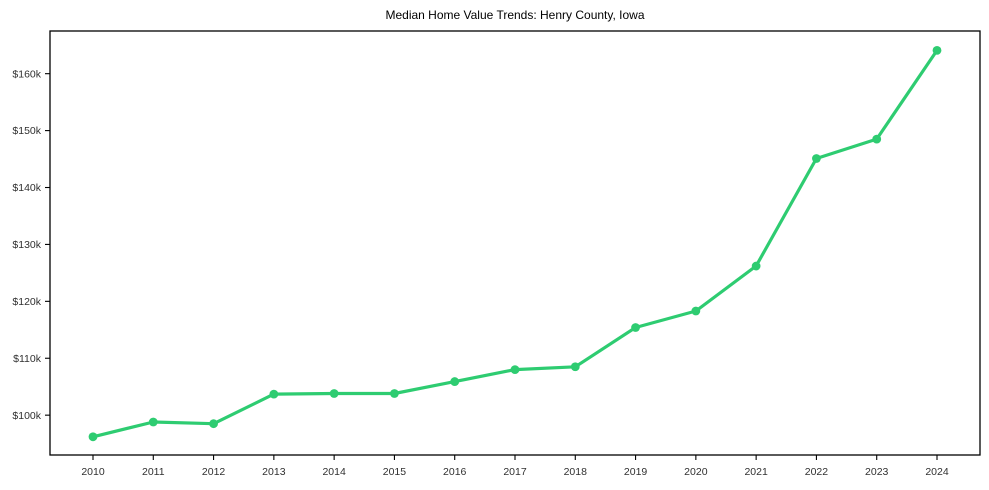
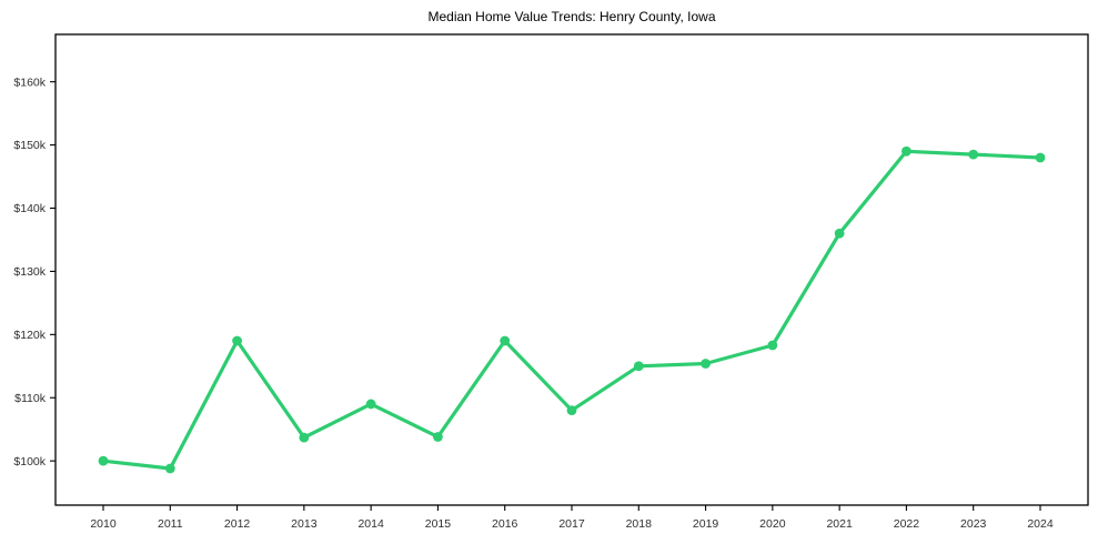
2010: $96k -> $100k
2012: $98k -> $119k
2014: $104k -> $109k
2016: $106k -> $119k
2018: $108k -> $115k
2021: $126k -> $136k
2022: $145k -> $149k
2024: $164k -> $148k
